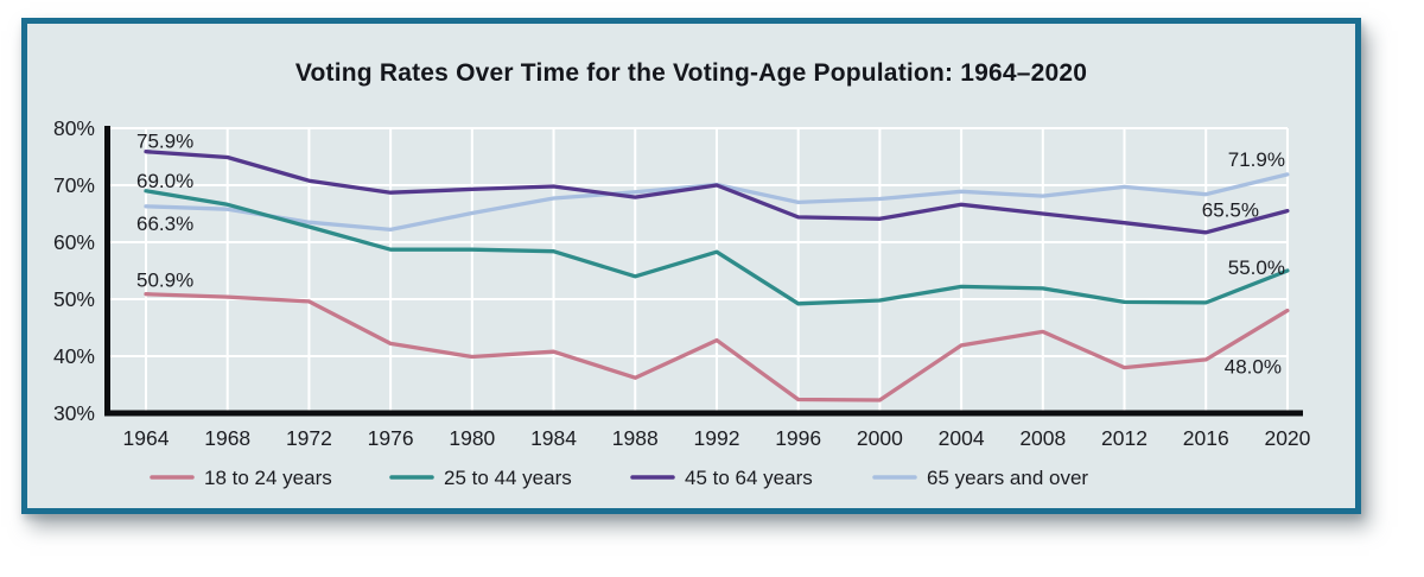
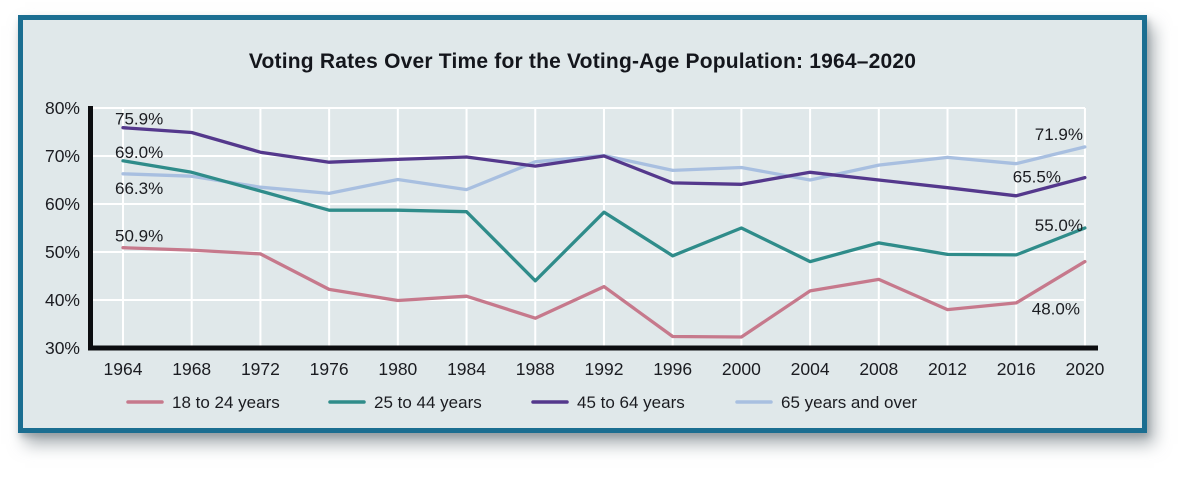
65 years and over/1984: 68% -> 63%
25 to 44 years/1988: 54% -> 44%
25 to 44 years/2000: 50% -> 55%
25 to 44 years/2004: 52% -> 48%
65 years and over/2004: 69% -> 65%
